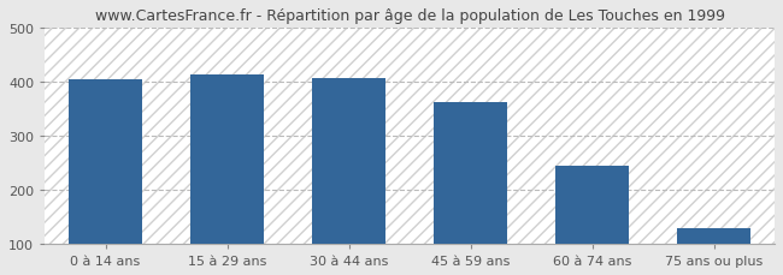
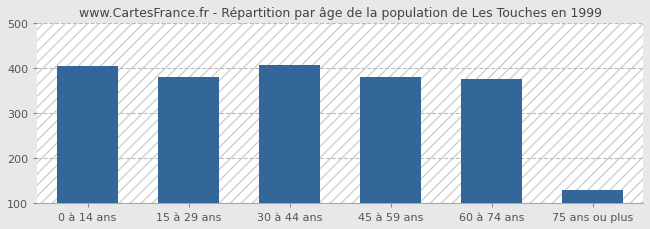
15 à 29 ans: 413 -> 380
45 à 59 ans: 362 -> 380
60 à 74 ans: 244 -> 375
